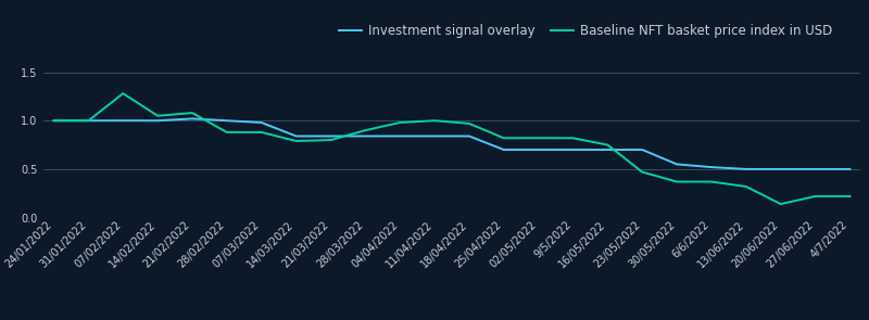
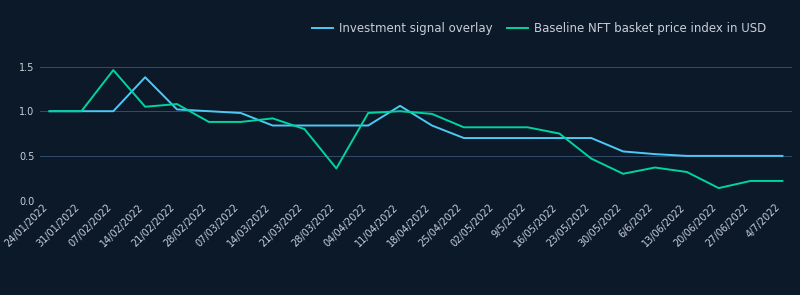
Baseline NFT basket price index in USD/07/02/2022: 1.28 -> 1.46
Investment signal overlay/14/02/2022: 1.00 -> 1.38
Baseline NFT basket price index in USD/14/03/2022: 0.79 -> 0.92
Baseline NFT basket price index in USD/28/03/2022: 0.90 -> 0.36
Investment signal overlay/11/04/2022: 0.84 -> 1.06
Baseline NFT basket price index in USD/30/05/2022: 0.37 -> 0.30
